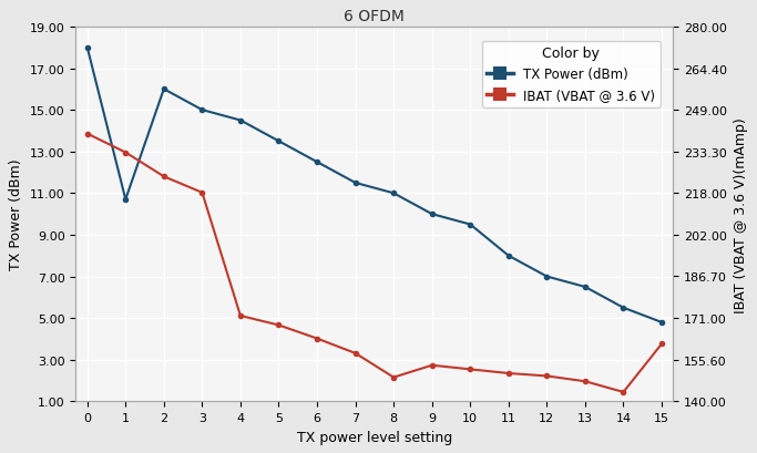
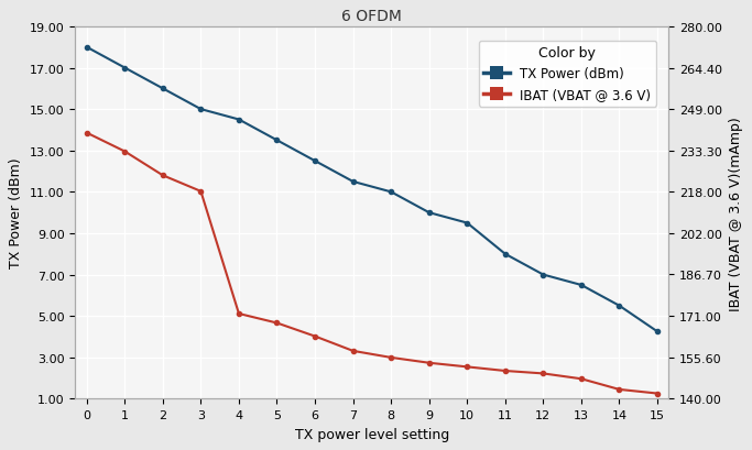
TX Power (dBm)/1: 10.7 -> 17.0
IBAT (VBAT @ 3.6 V)/8: 149.0 -> 155.5
TX Power (dBm)/15: 4.8 -> 4.2
IBAT (VBAT @ 3.6 V)/15: 161.5 -> 142.0
